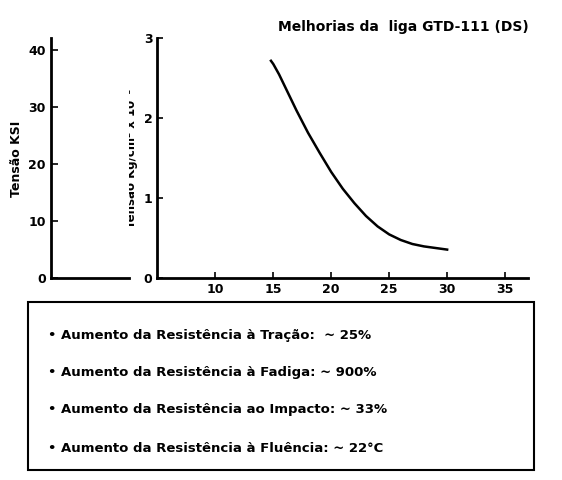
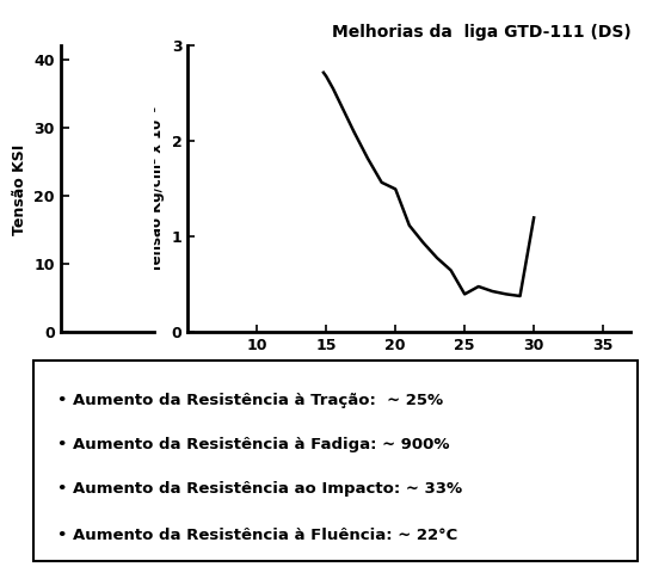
20: 1.33 -> 1.50
25: 0.55 -> 0.40
30: 0.36 -> 1.20
